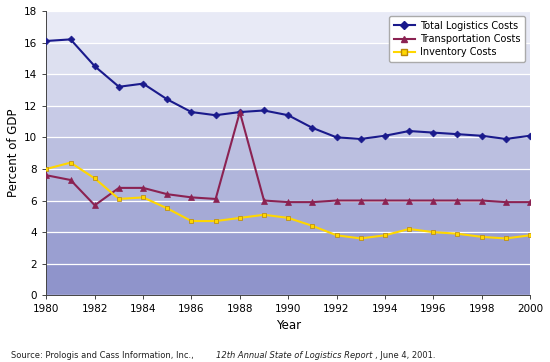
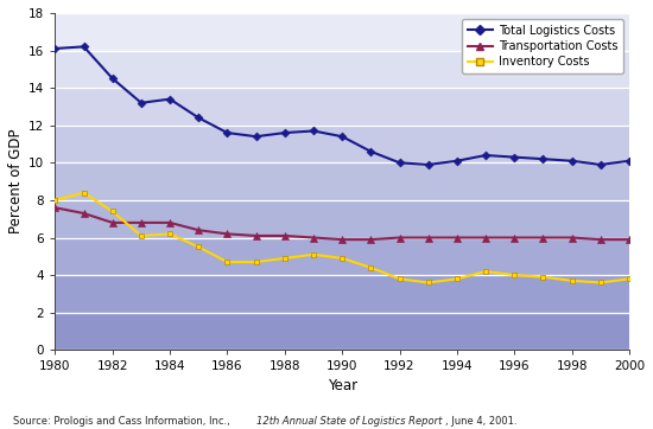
Transportation Costs/1982: 5.7 -> 6.8
Transportation Costs/1988: 11.6 -> 6.1
